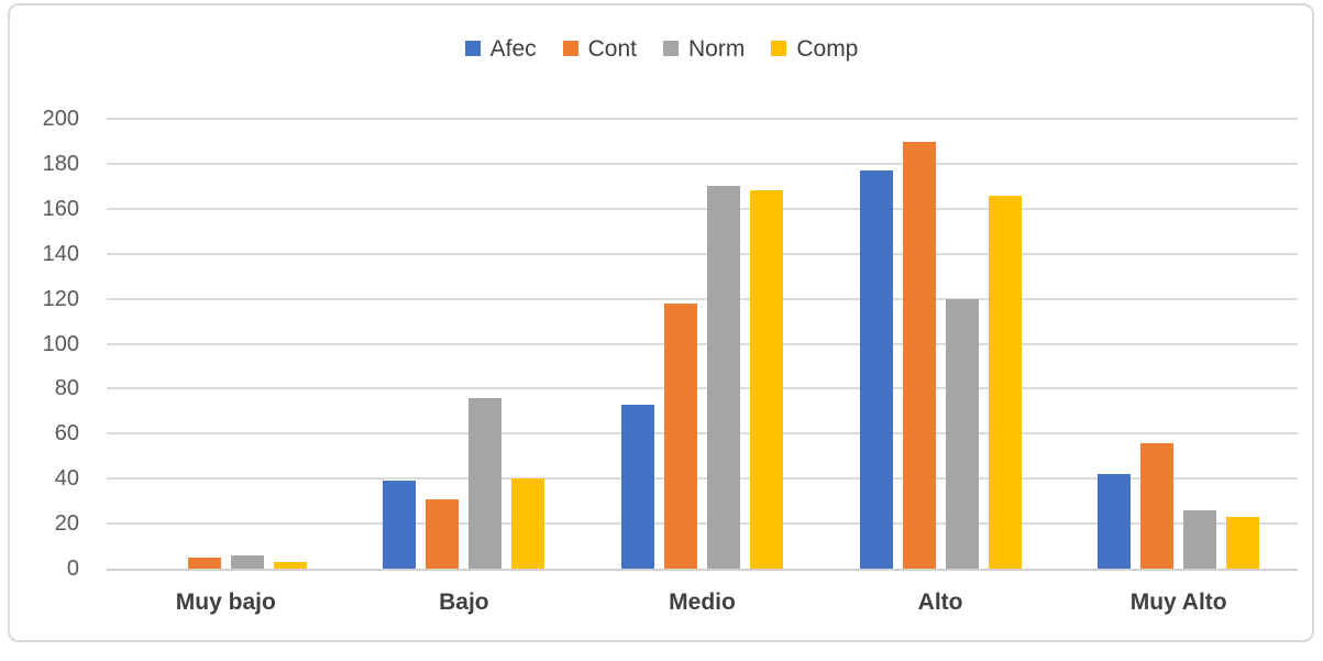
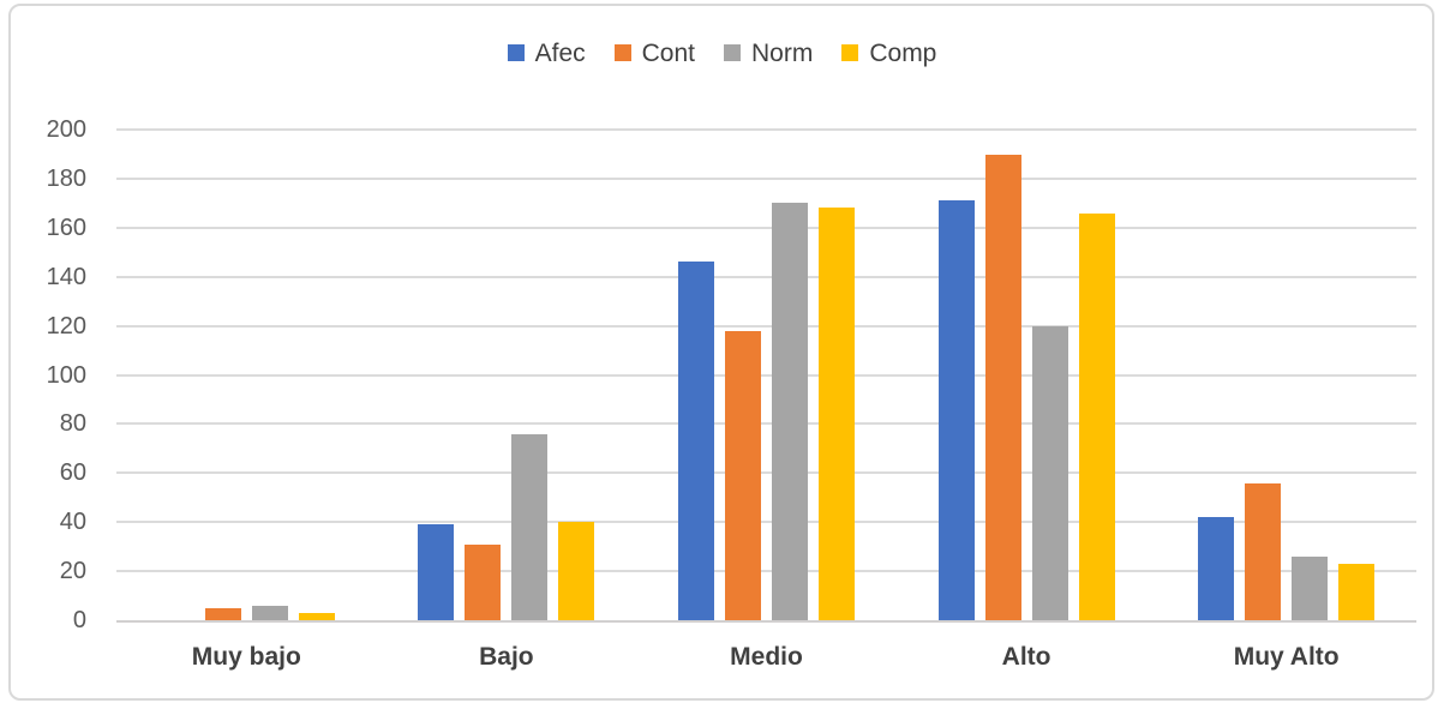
Afec/Medio: 73 -> 146
Afec/Alto: 177 -> 171
